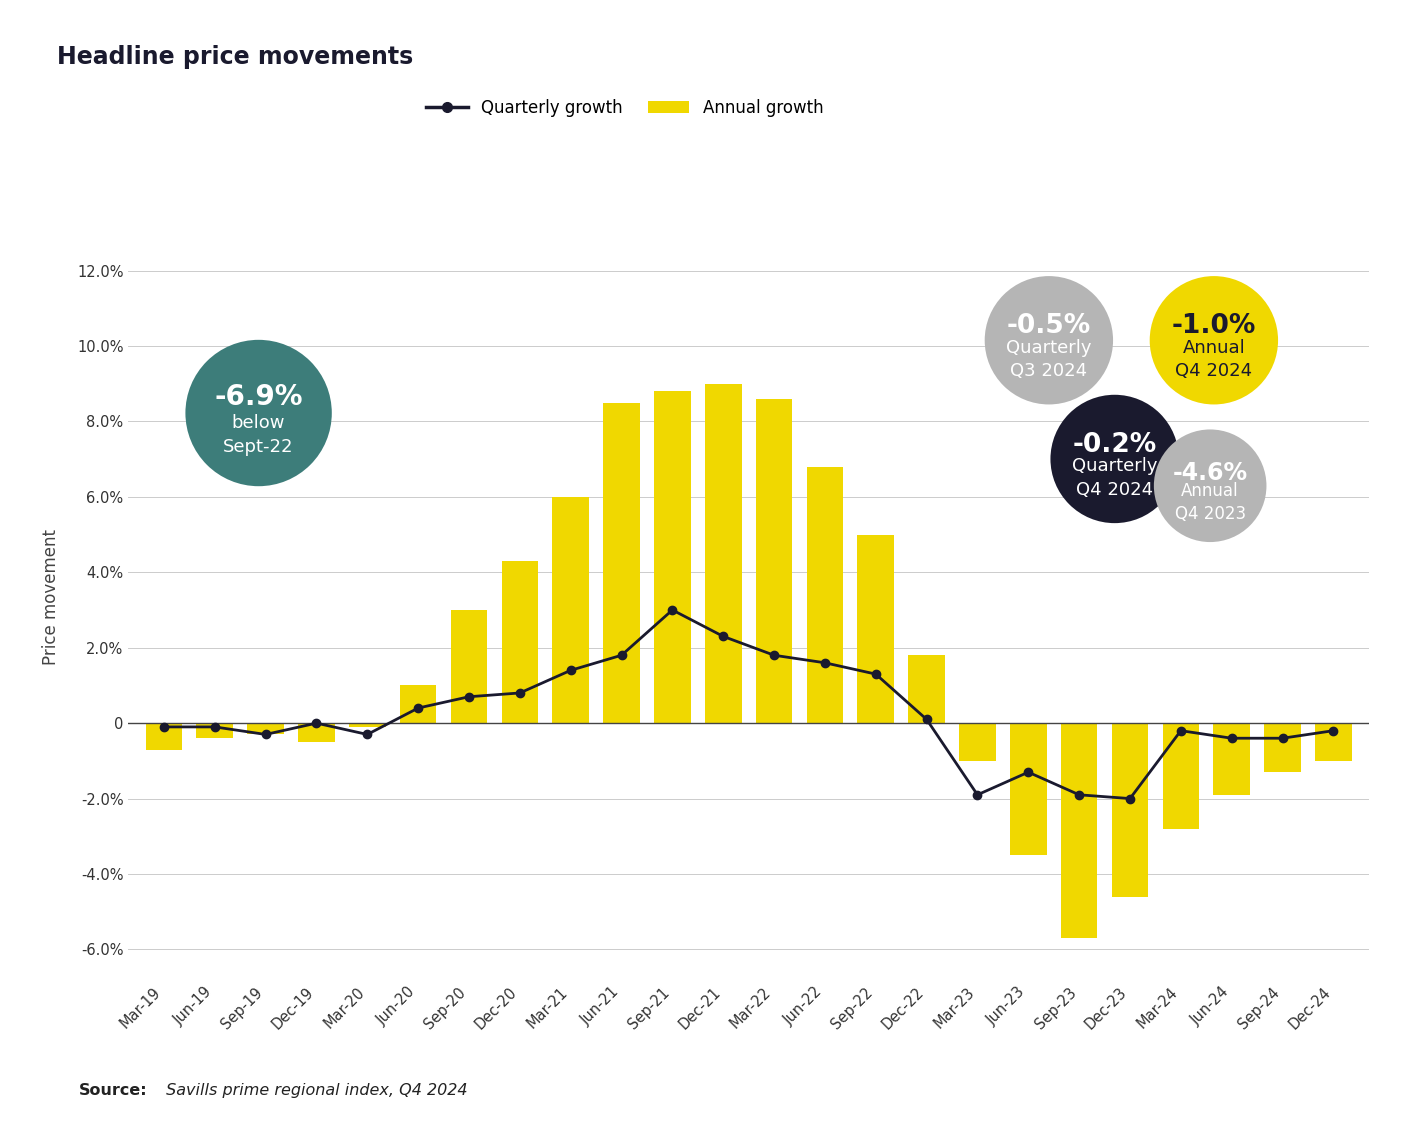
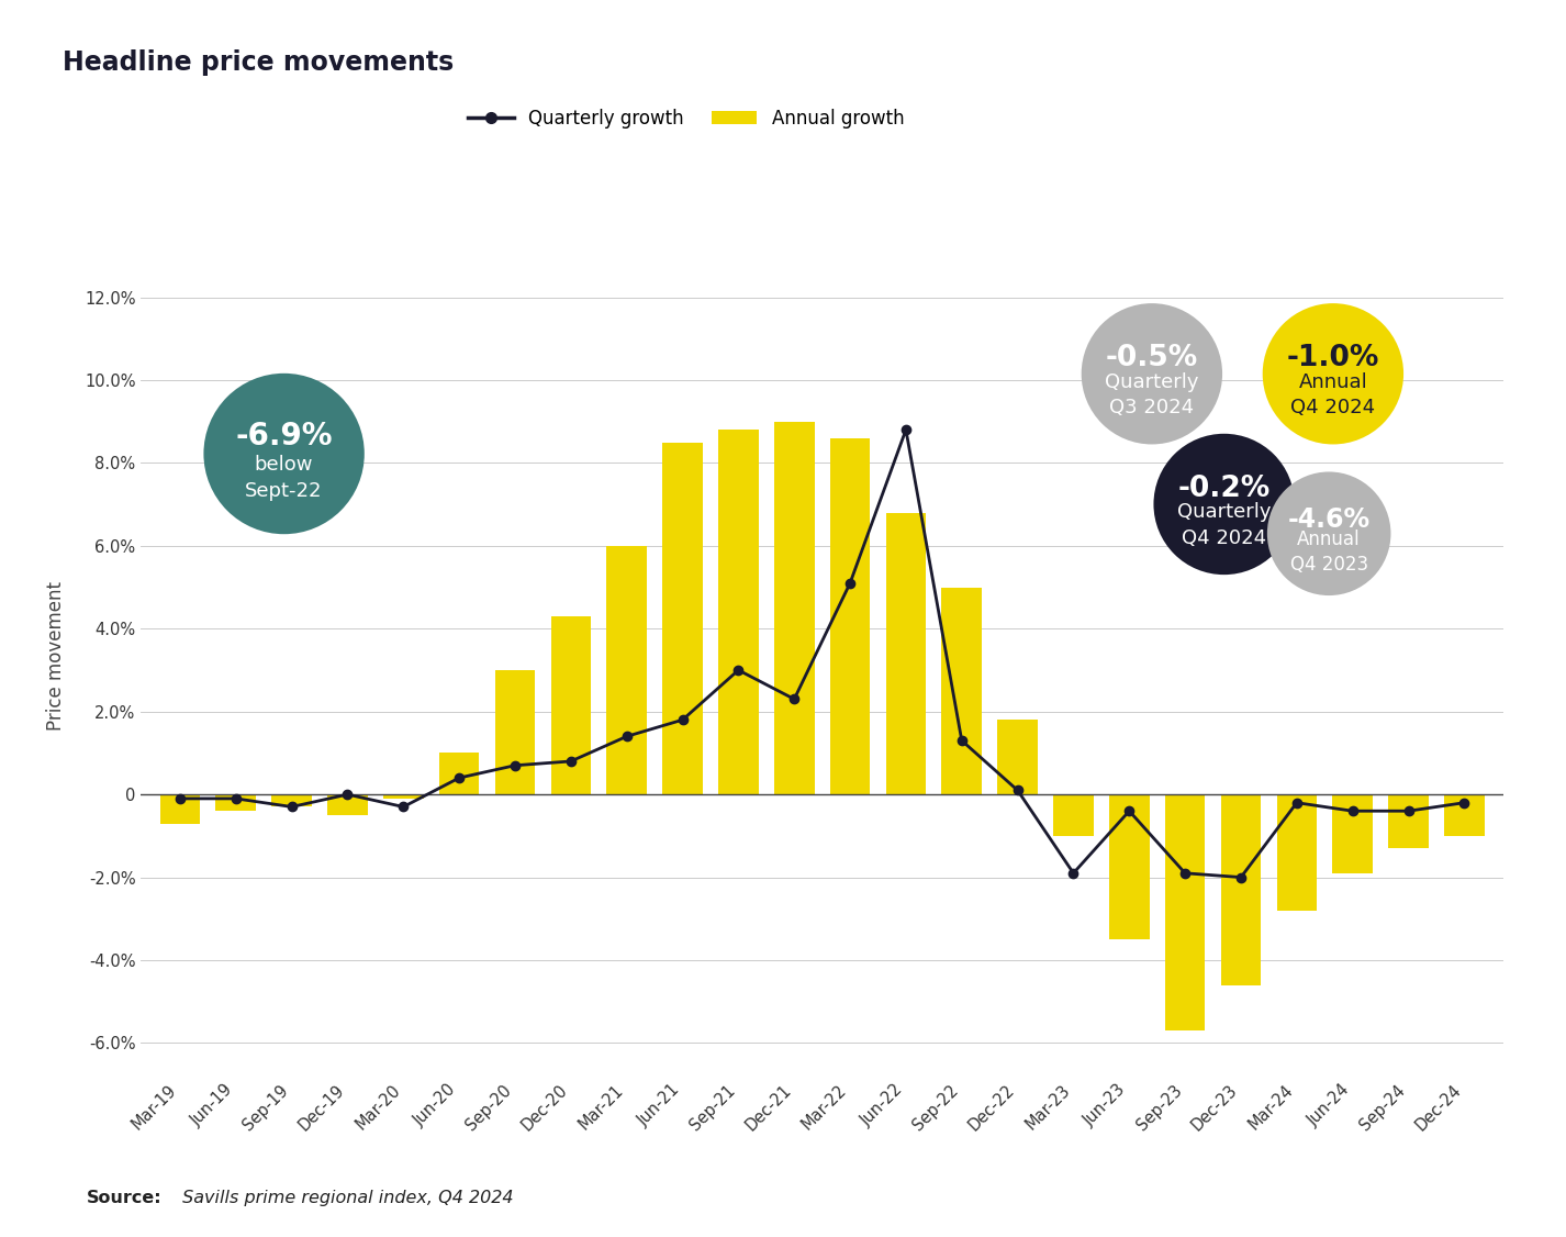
Quarterly growth/Mar-22: 1.8% -> 5.1%
Quarterly growth/Jun-22: 1.6% -> 8.8%
Quarterly growth/Jun-23: -1.3% -> -0.4%
